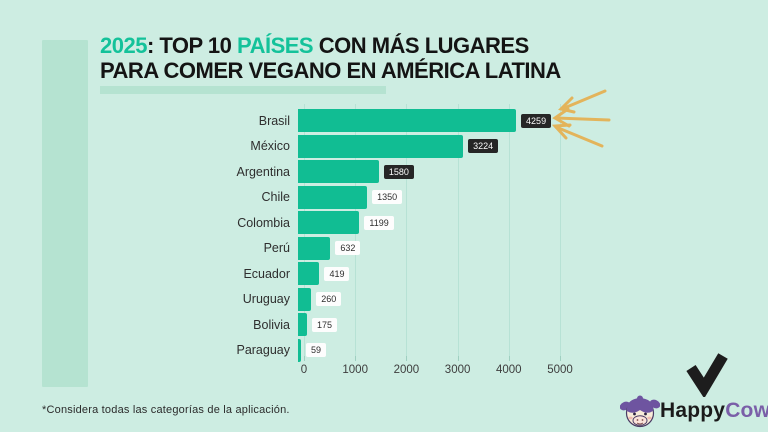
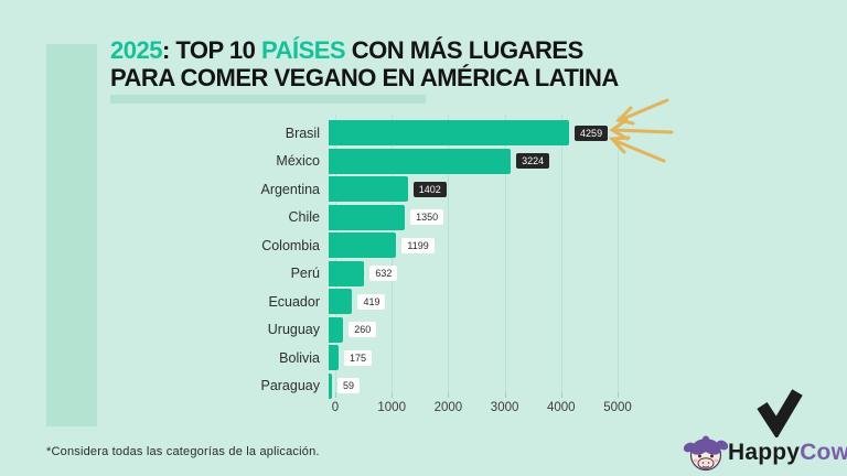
Argentina: 1580 -> 1402
